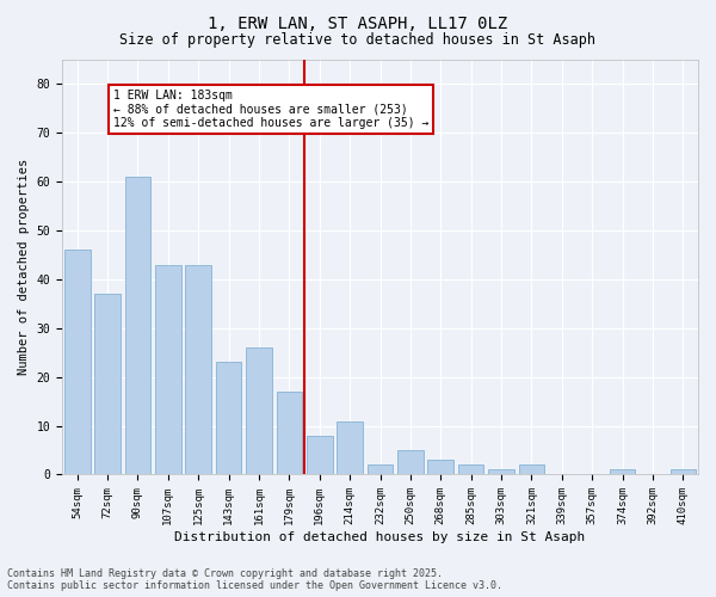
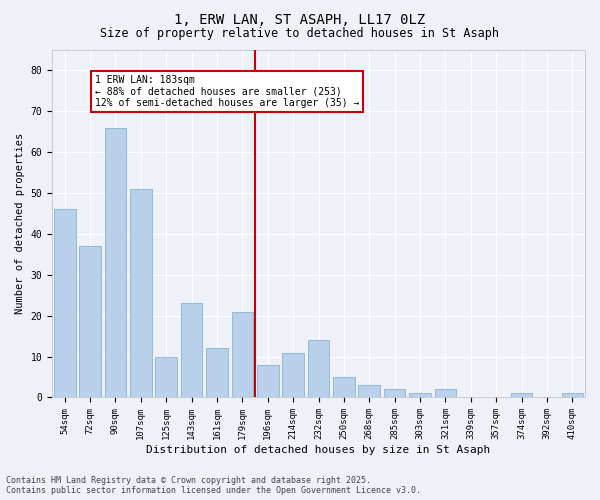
90sqm: 61 -> 66
107sqm: 43 -> 51
125sqm: 43 -> 10
161sqm: 26 -> 12
179sqm: 17 -> 21
232sqm: 2 -> 14
